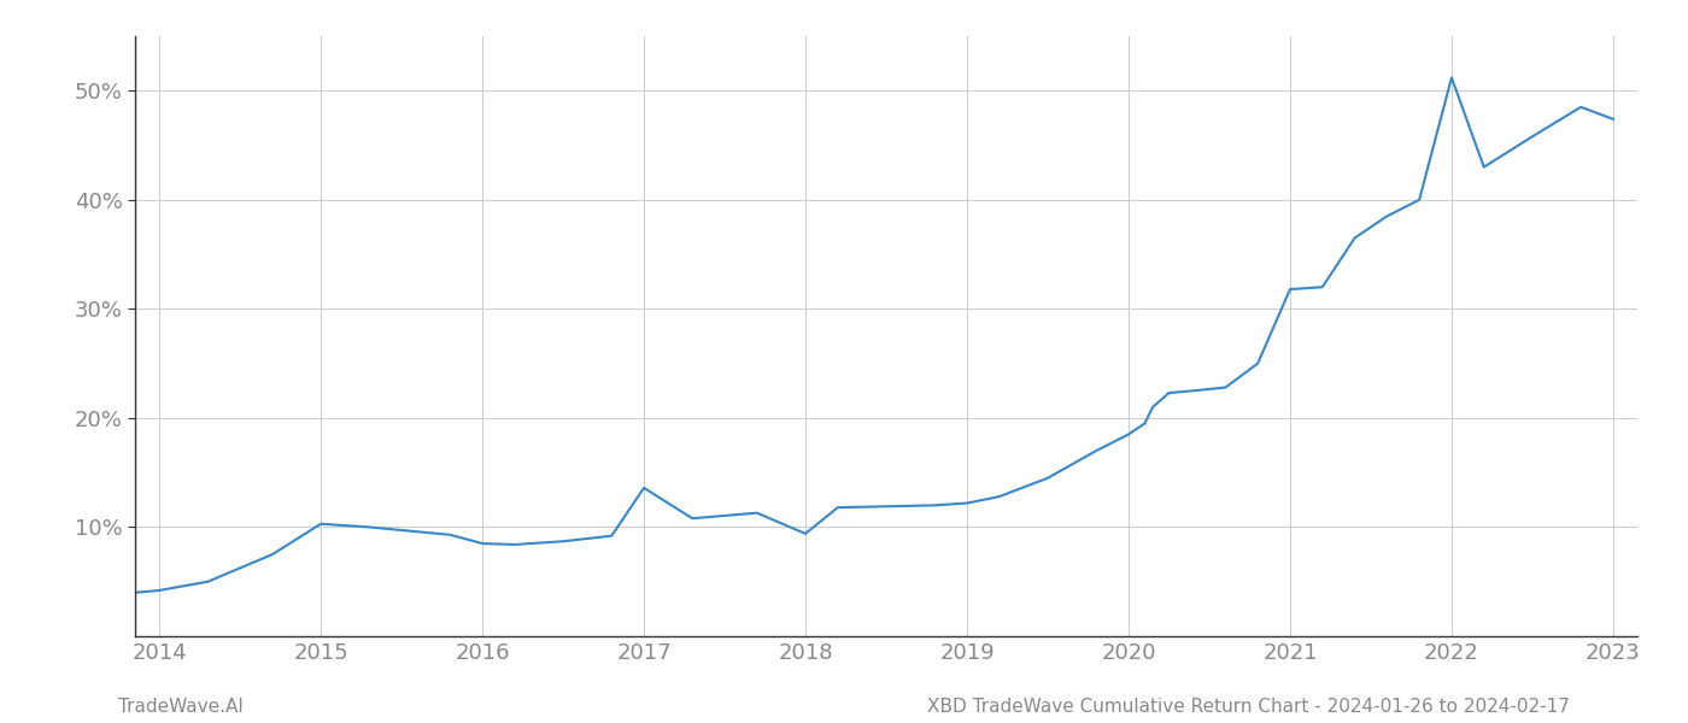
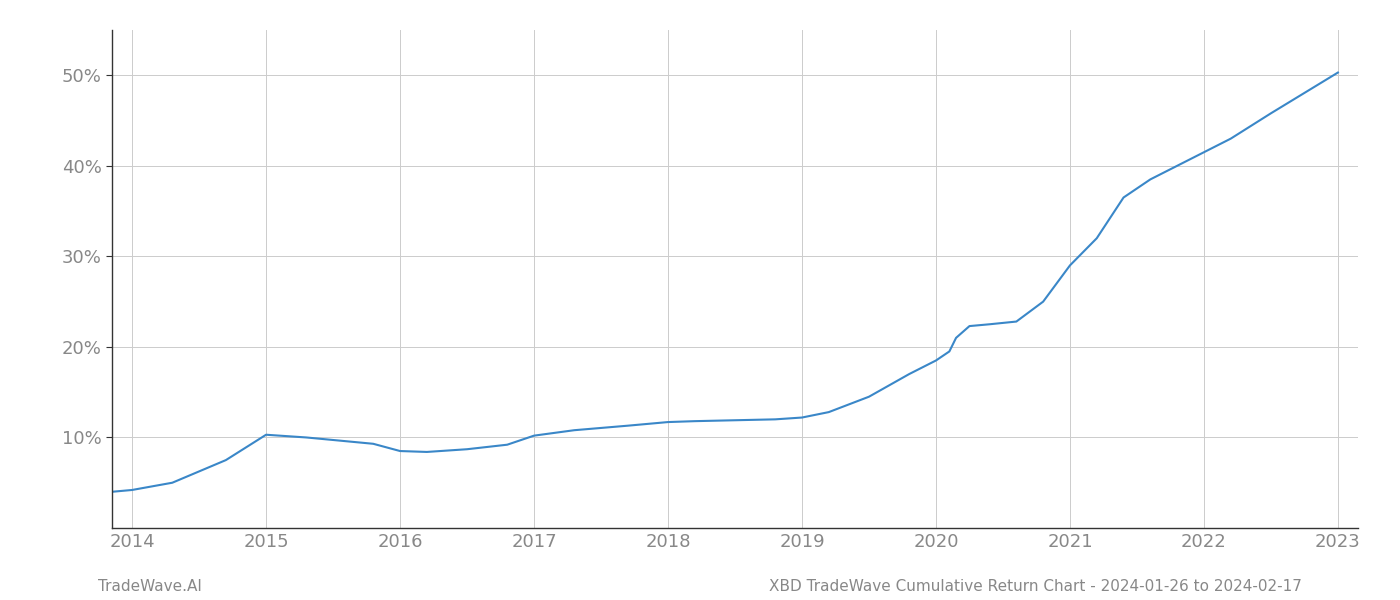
2017: 13.6% -> 10.2%
2018: 9.4% -> 11.7%
2021: 31.8% -> 29.0%
2022: 51.2% -> 41.5%
2023: 47.4% -> 50.3%
